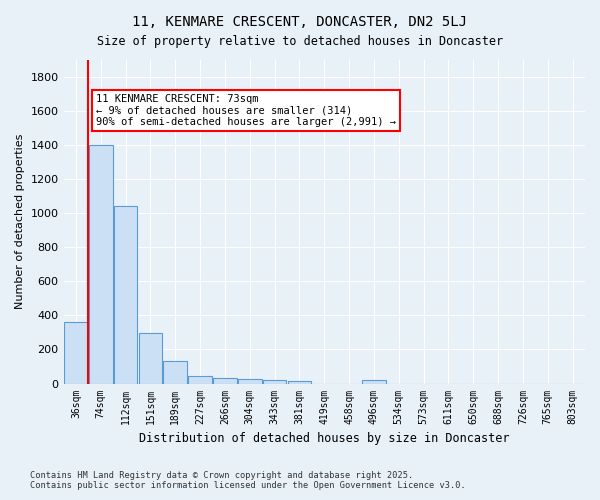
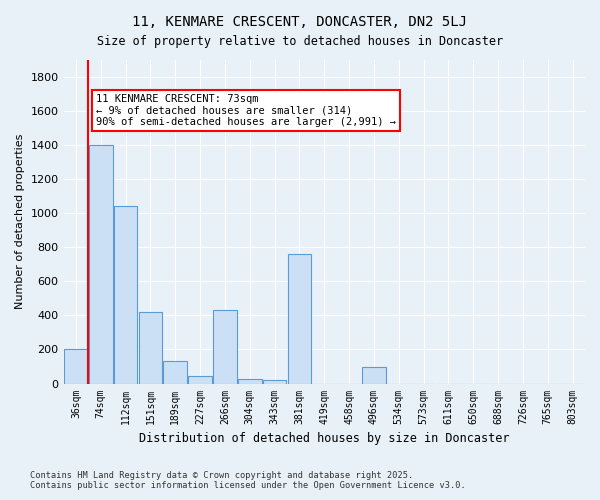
36sqm: 360 -> 200
151sqm: 300 -> 420
266sqm: 40 -> 430
381sqm: 10 -> 760
496sqm: 20 -> 100
